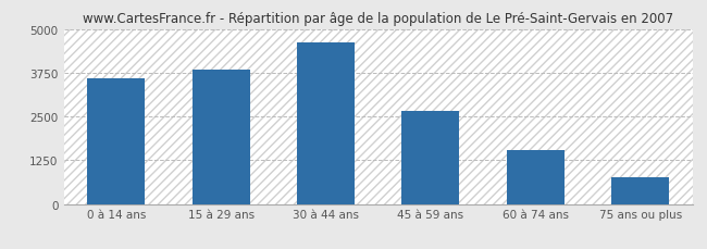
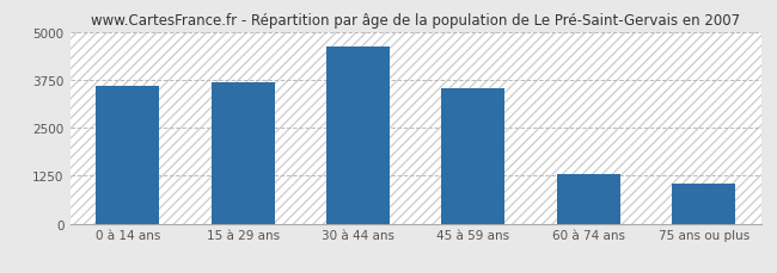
15 à 29 ans: 3850 -> 3680
45 à 59 ans: 2650 -> 3520
60 à 74 ans: 1550 -> 1280
75 ans ou plus: 750 -> 1030
